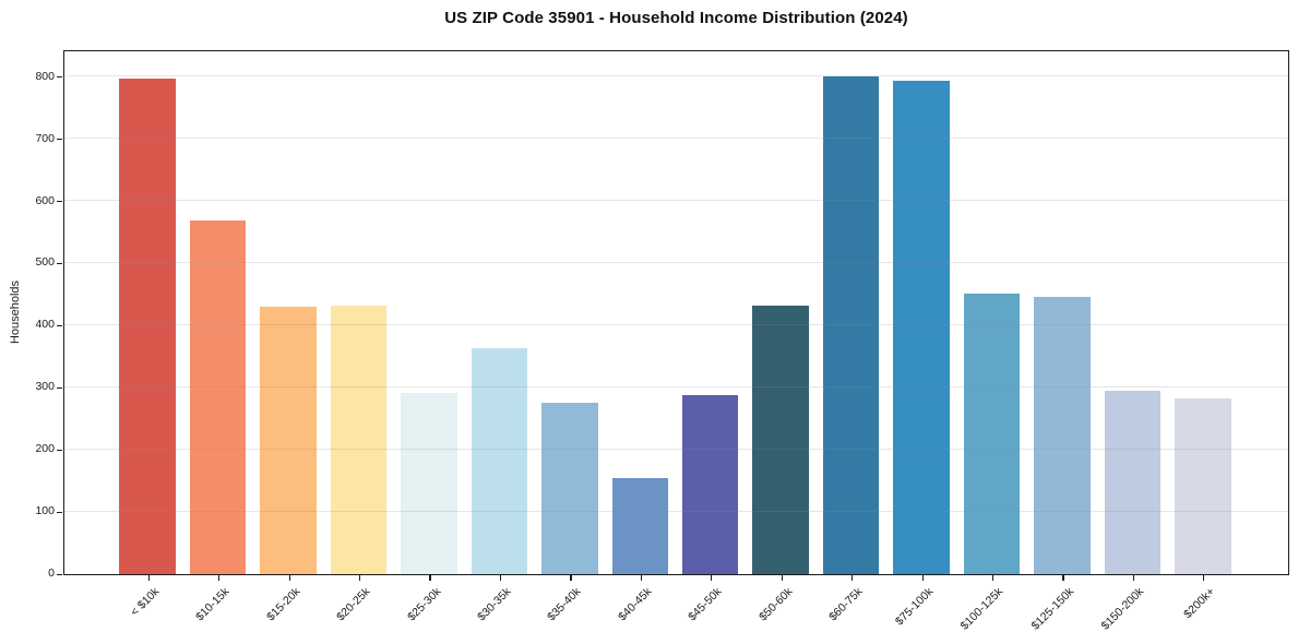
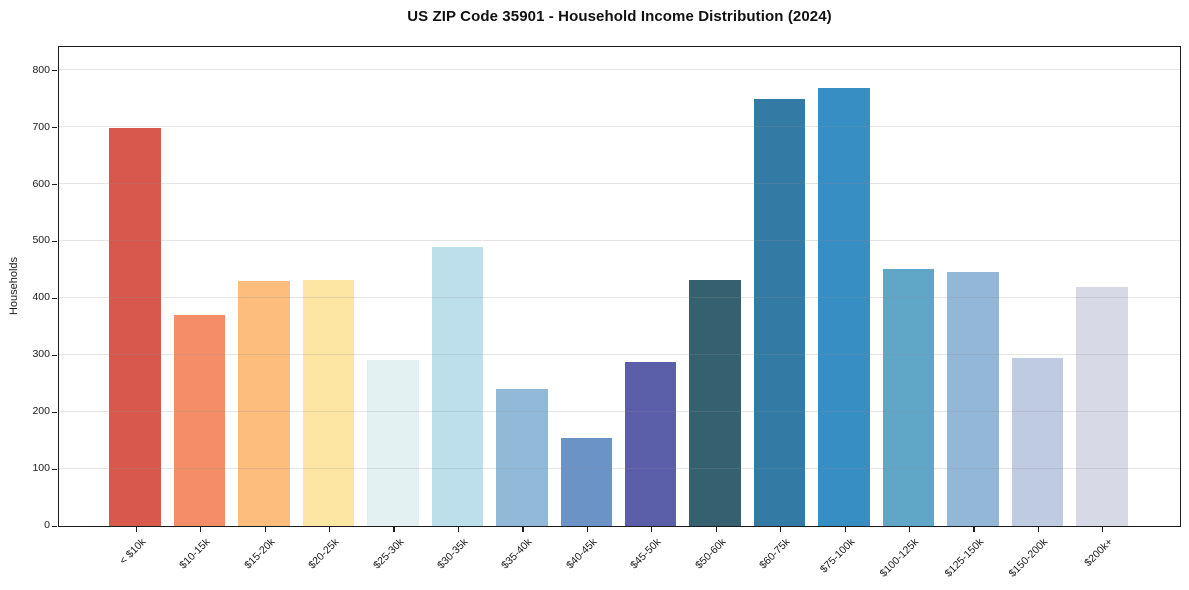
< $10k: 800 -> 700
$10-15k: 570 -> 370
$30-35k: 360 -> 490
$35-40k: 280 -> 240
$60-75k: 800 -> 750
$75-100k: 800 -> 770
$200k+: 280 -> 420
